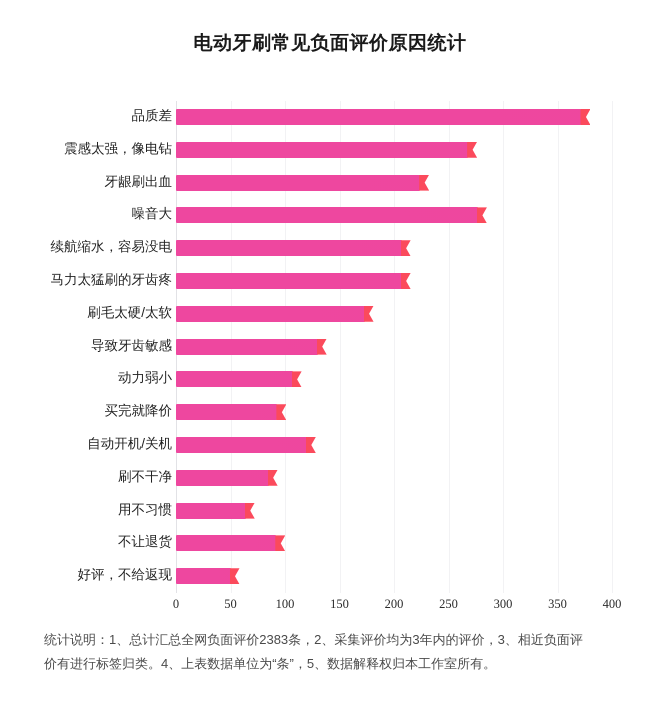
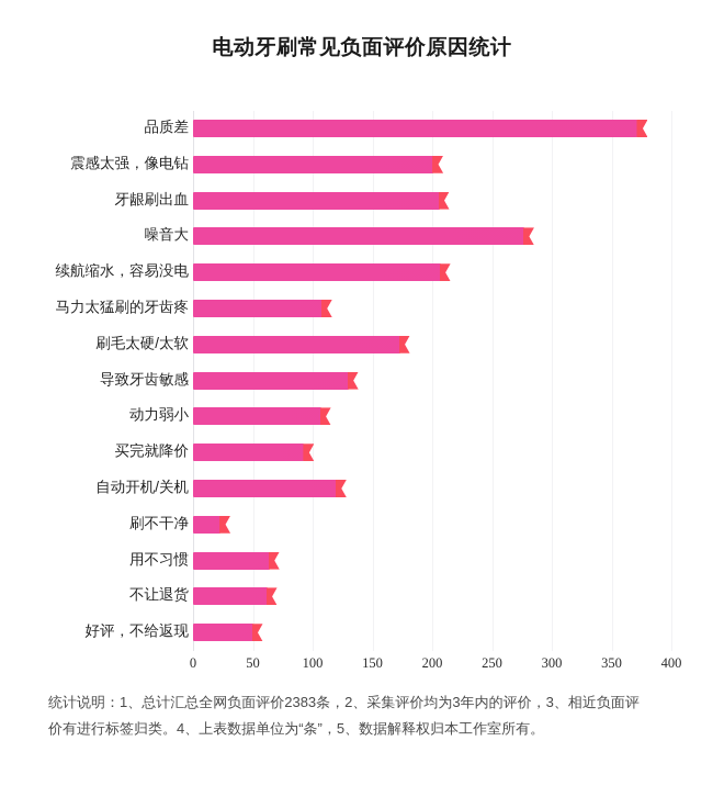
震感太强，像电钻: 268 -> 201
牙龈刷出血: 224 -> 206
马力太猛刷的牙齿疼: 207 -> 108
刷不干净: 85 -> 23
不让退货: 92 -> 62
